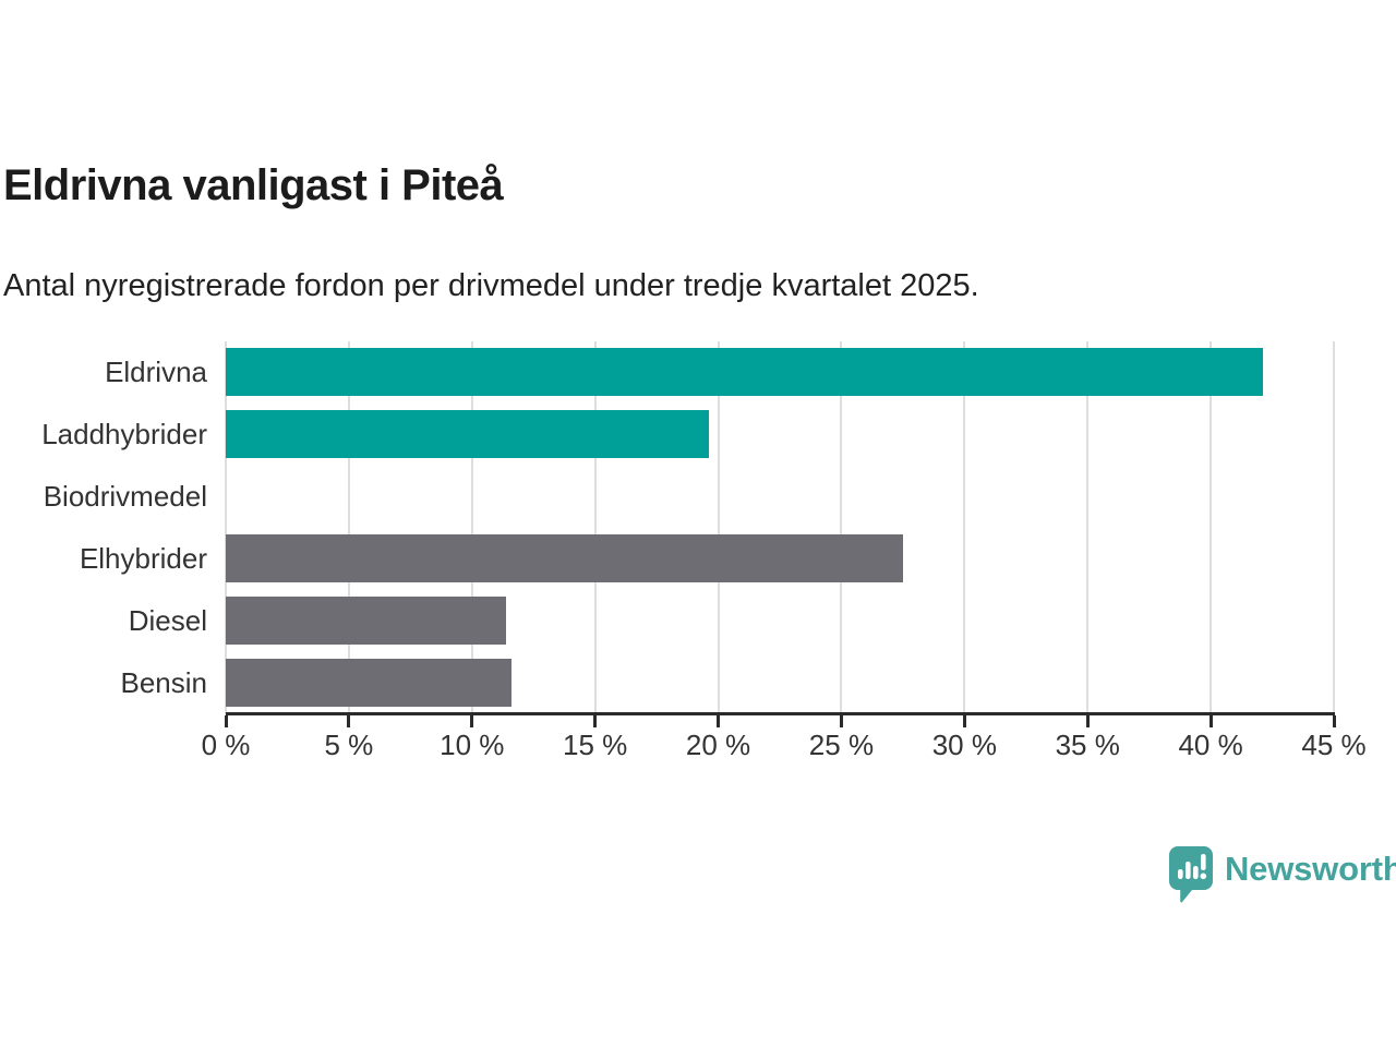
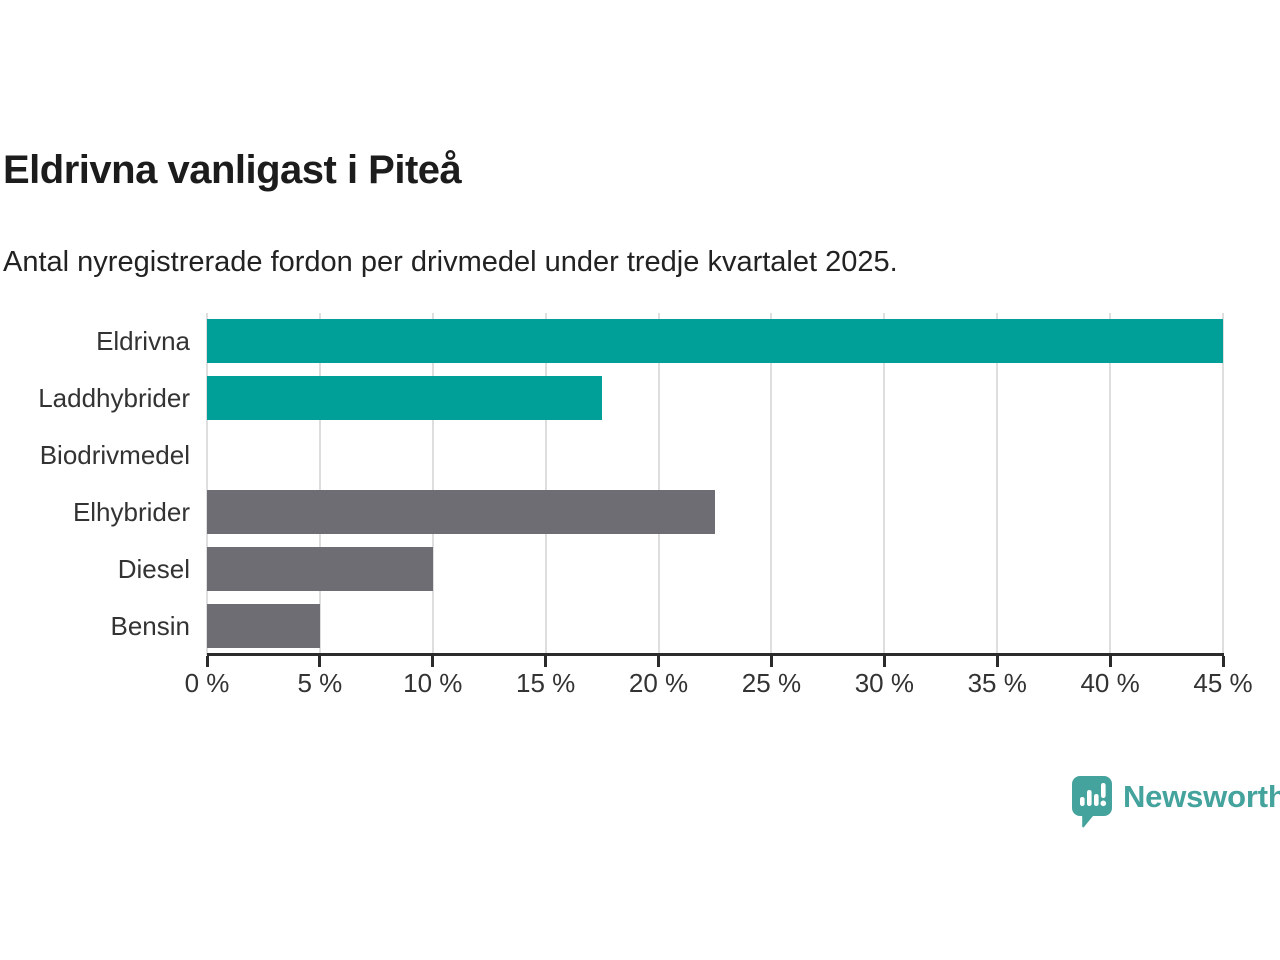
Eldrivna: 42.1% -> 45.0%
Laddhybrider: 19.6% -> 17.5%
Elhybrider: 27.5% -> 22.5%
Diesel: 11.4% -> 10.0%
Bensin: 11.6% -> 5.0%
